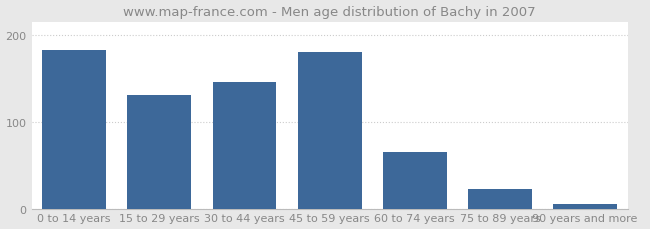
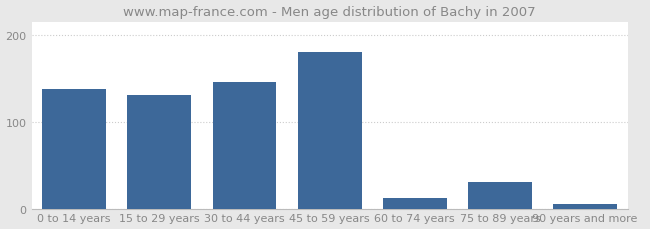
0 to 14 years: 182 -> 138
60 to 74 years: 65 -> 12
75 to 89 years: 22 -> 30
